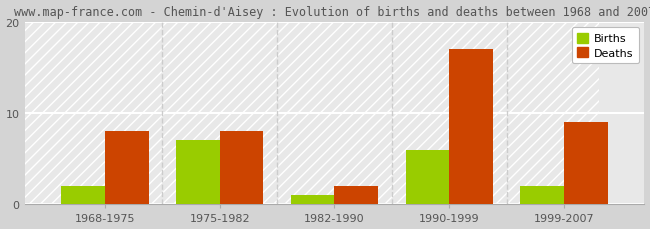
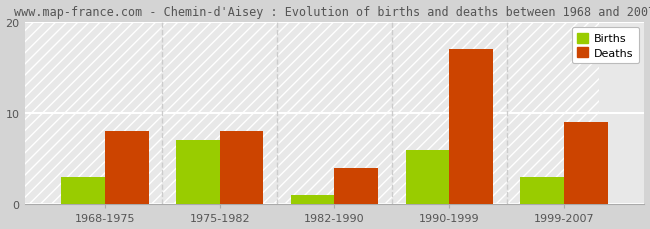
Births/1968-1975: 2 -> 3
Deaths/1982-1990: 2 -> 4
Births/1999-2007: 2 -> 3
